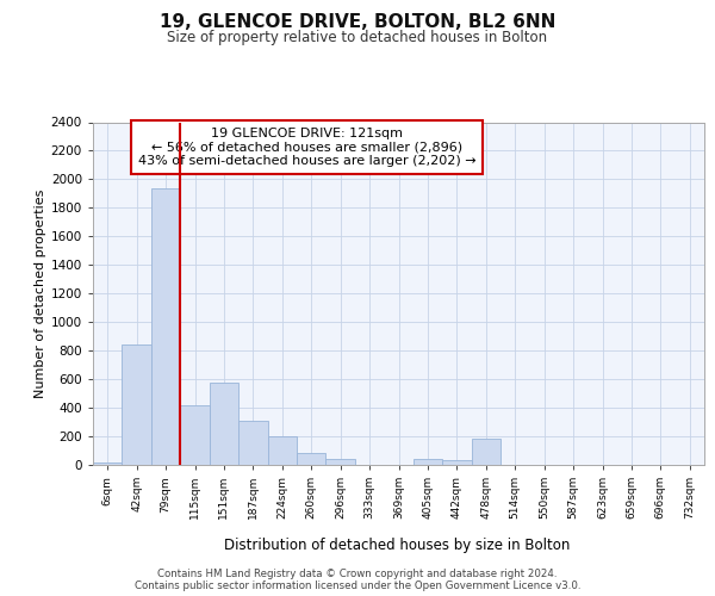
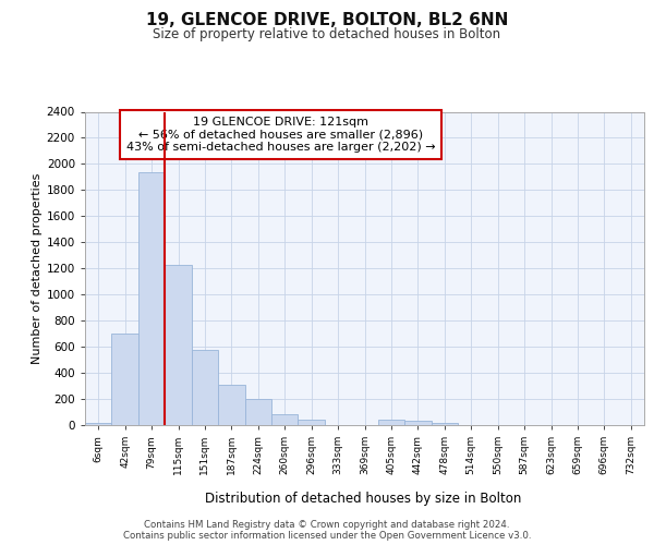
42sqm: 840 -> 700
115sqm: 420 -> 1230
478sqm: 180 -> 20
